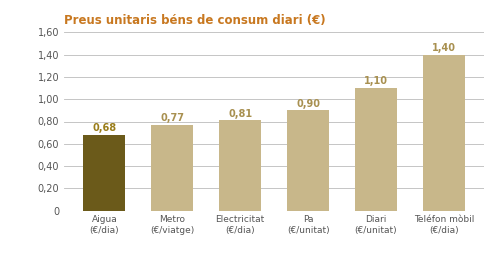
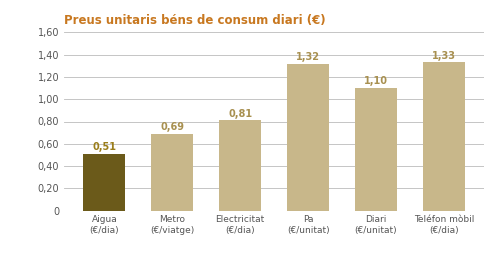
Aigua (€/dia): 0,68 -> 0,51
Metro (€/viatge): 0,77 -> 0,69
Pa (€/unitat): 0,90 -> 1,32
Teléfon mòbil (€/dia): 1,40 -> 1,33
